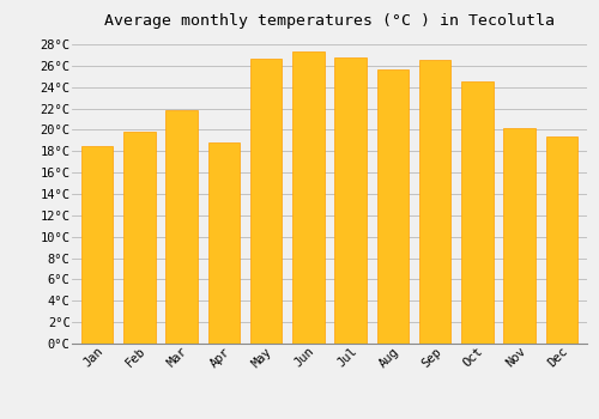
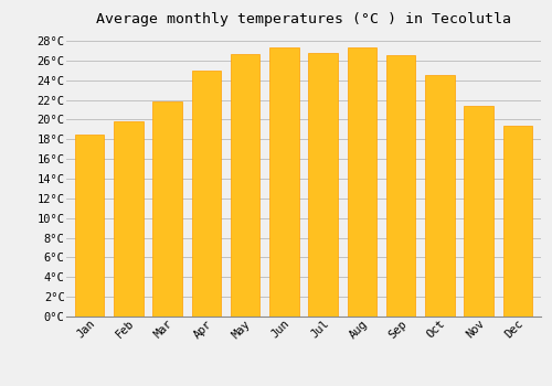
Apr: 18.8°C -> 25.0°C
Aug: 25.6°C -> 27.3°C
Nov: 20.2°C -> 21.4°C
